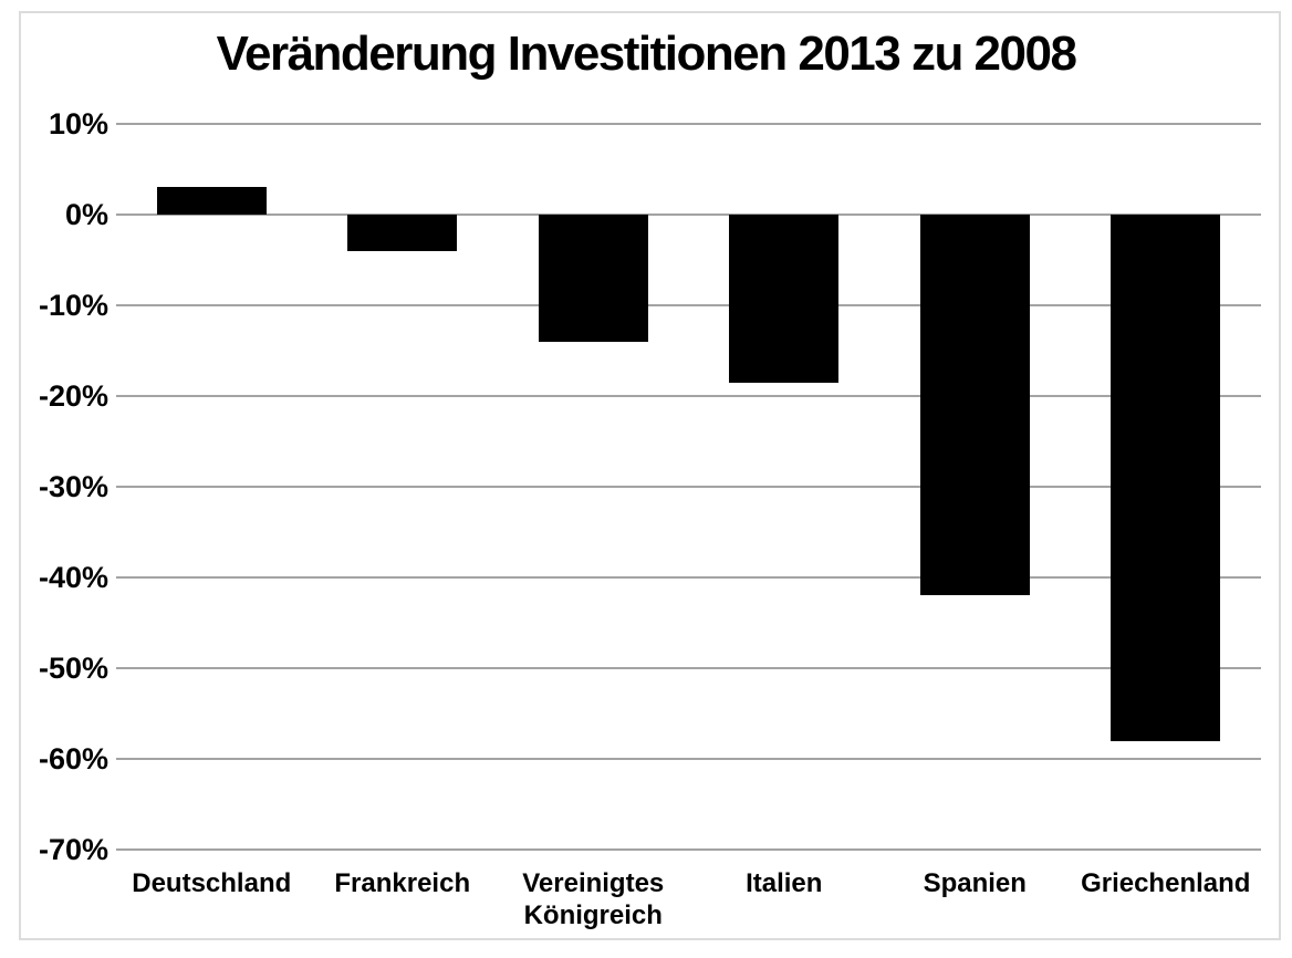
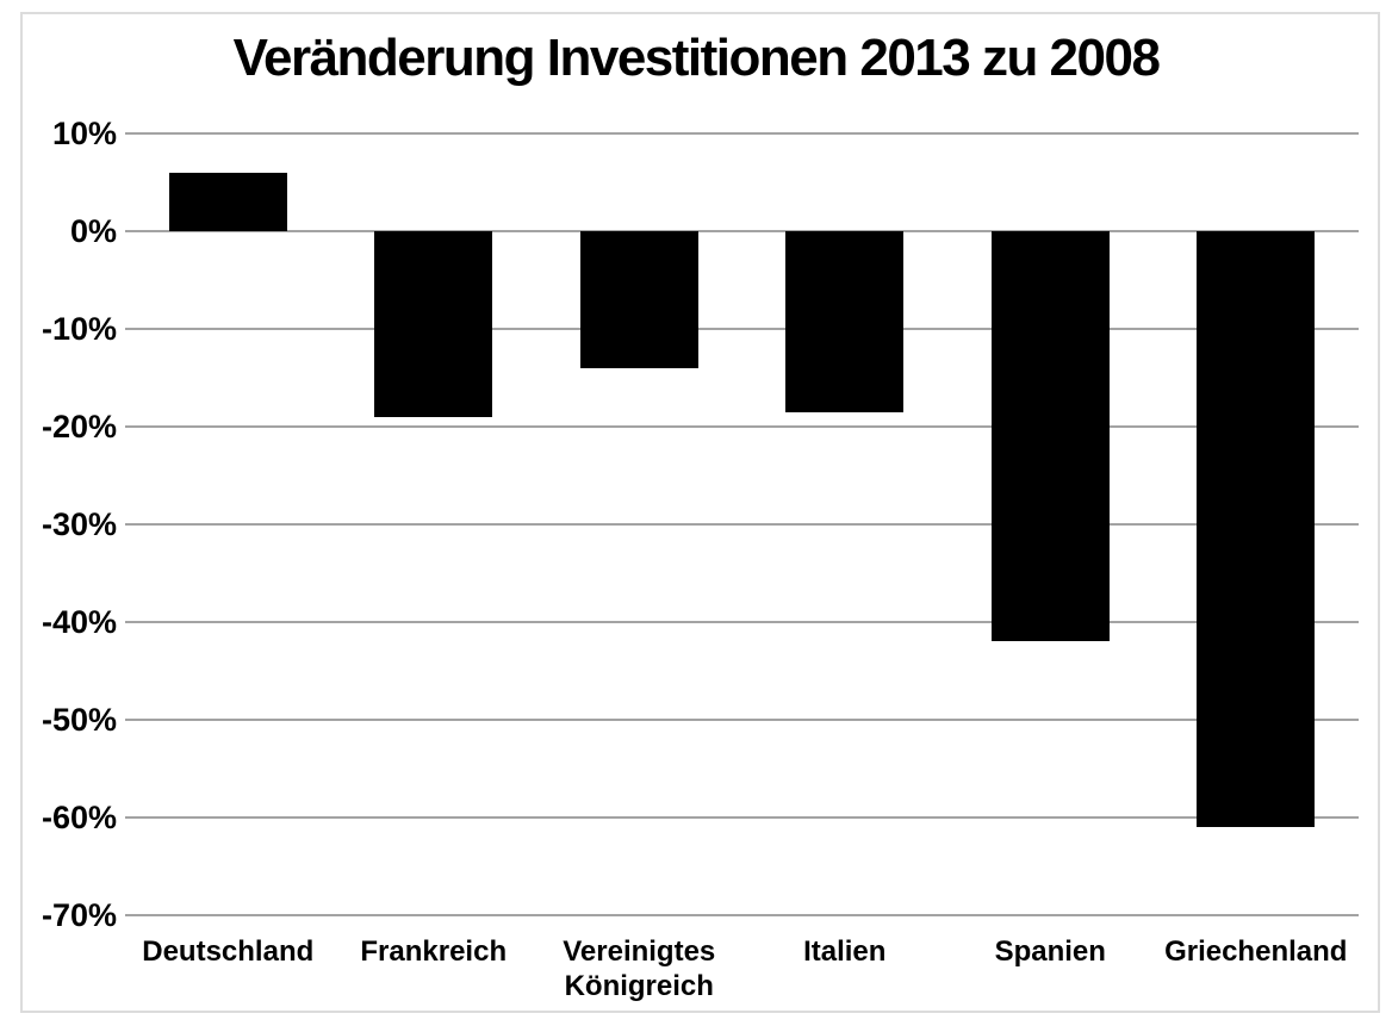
Deutschland: 3% -> 6%
Frankreich: -4% -> -19%
Griechenland: -58% -> -61%
